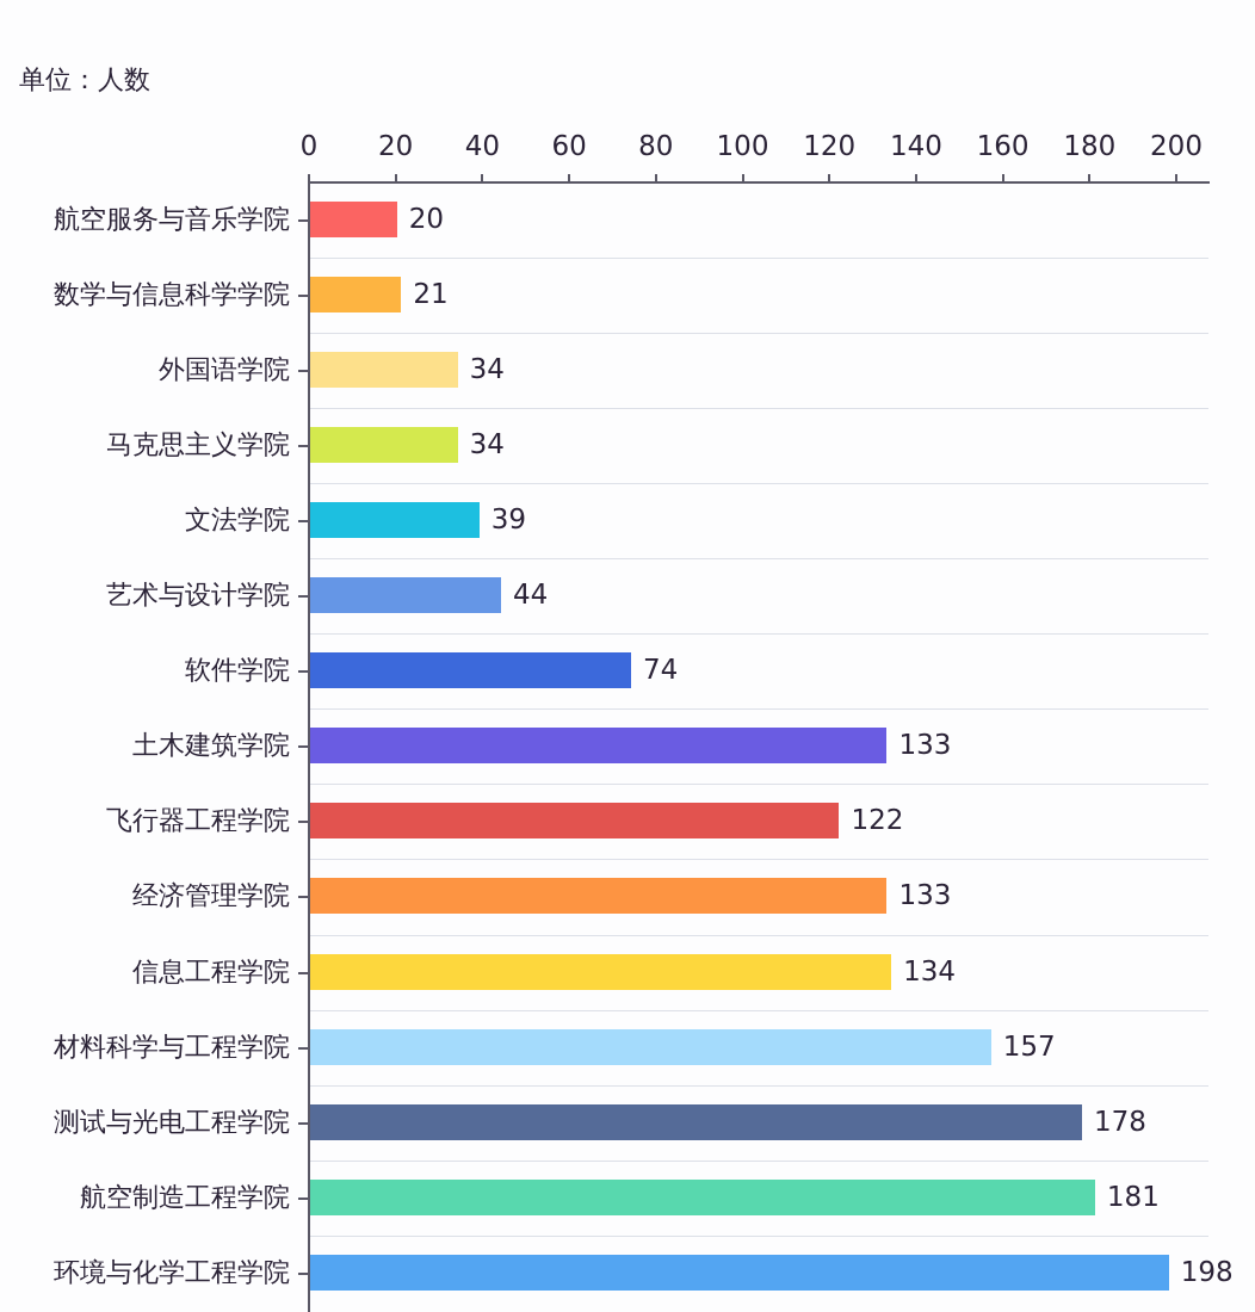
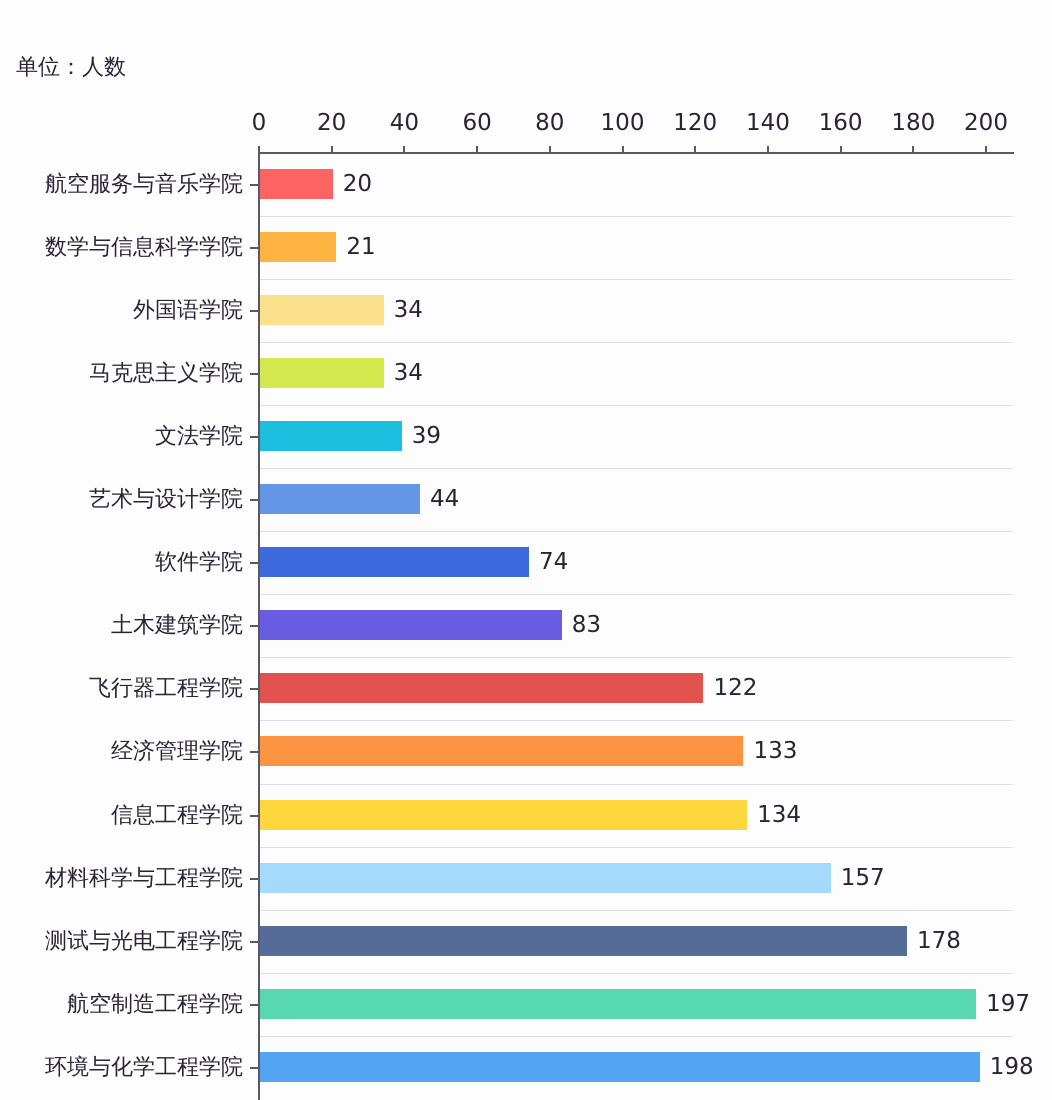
土木建筑学院: 133 -> 83
航空制造工程学院: 181 -> 197
